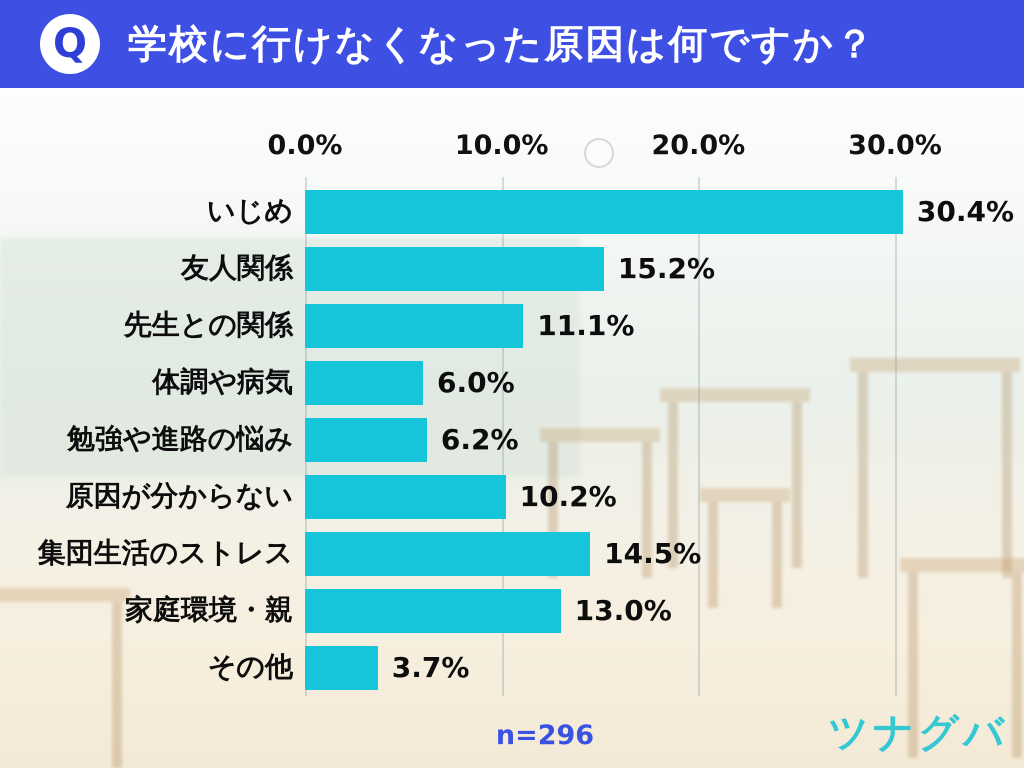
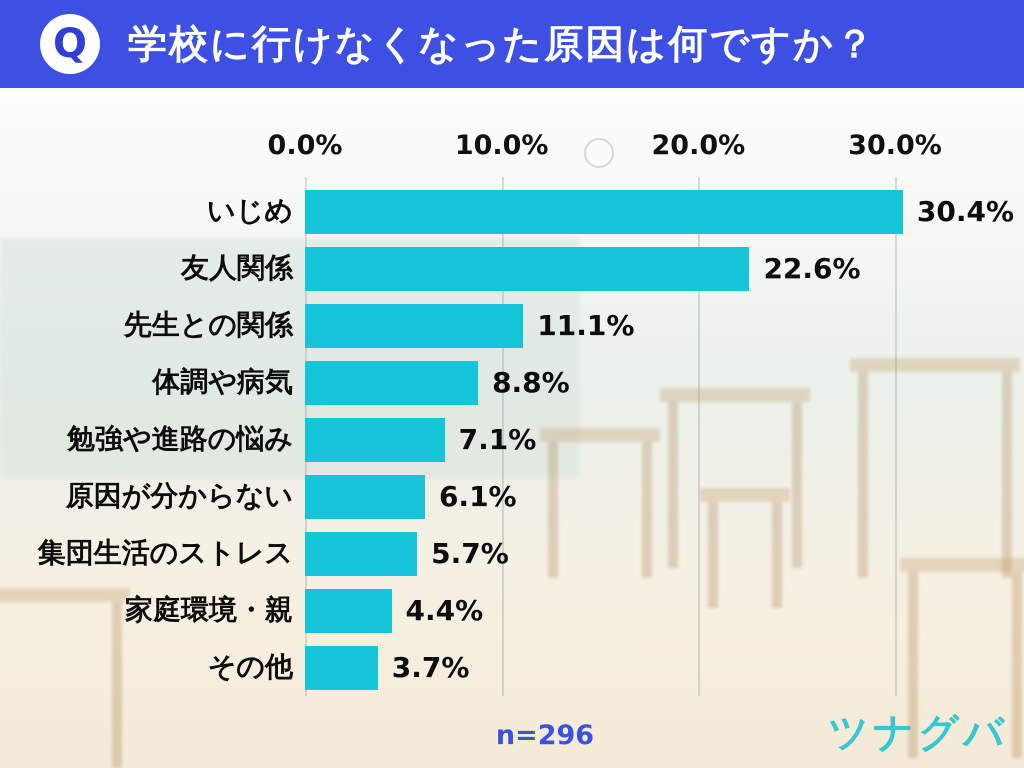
友人関係: 15.2% -> 22.6%
体調や病気: 6.0% -> 8.8%
勉強や進路の悩み: 6.2% -> 7.1%
原因が分からない: 10.2% -> 6.1%
集団生活のストレス: 14.5% -> 5.7%
家庭環境・親: 13.0% -> 4.4%
